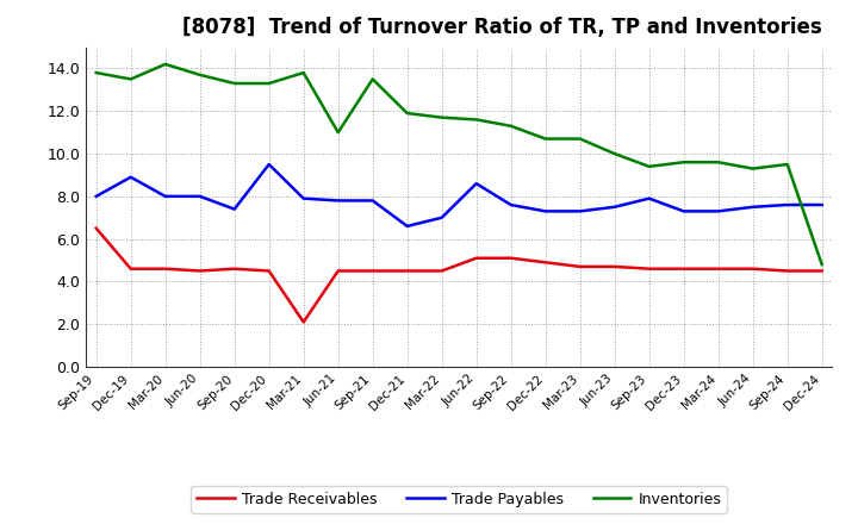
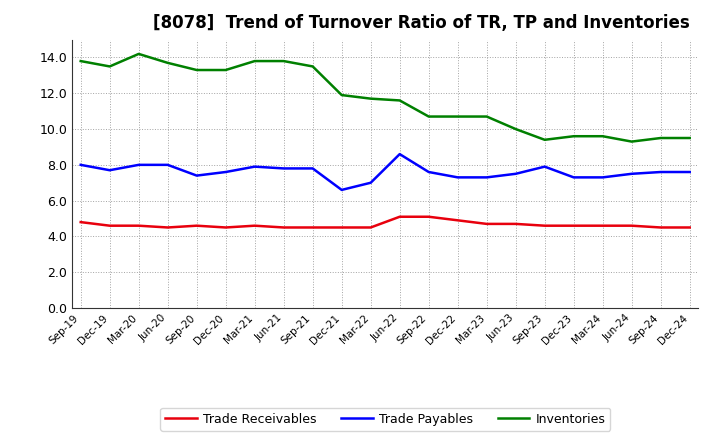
Trade Receivables/Sep-19: 6.5 -> 4.8
Trade Payables/Dec-19: 8.9 -> 7.7
Trade Payables/Dec-20: 9.5 -> 7.6
Trade Receivables/Mar-21: 2.1 -> 4.6
Inventories/Jun-21: 11.0 -> 13.8
Inventories/Sep-22: 11.3 -> 10.7
Inventories/Dec-24: 4.8 -> 9.5
